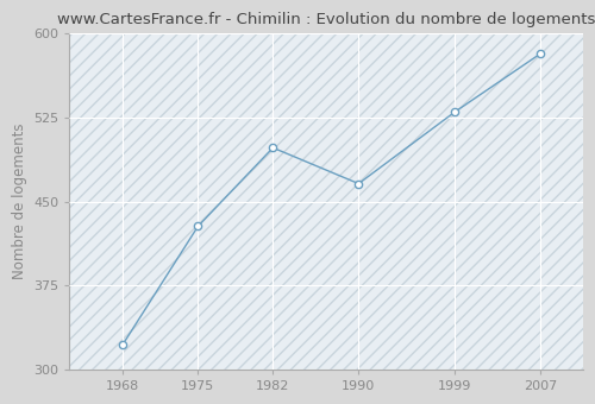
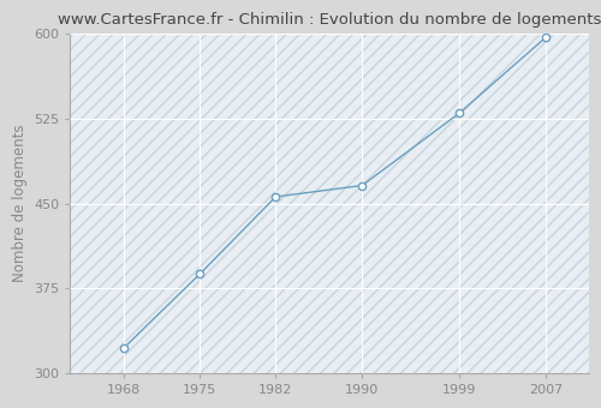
1975: 428 -> 388
1982: 498 -> 456
2007: 582 -> 597
